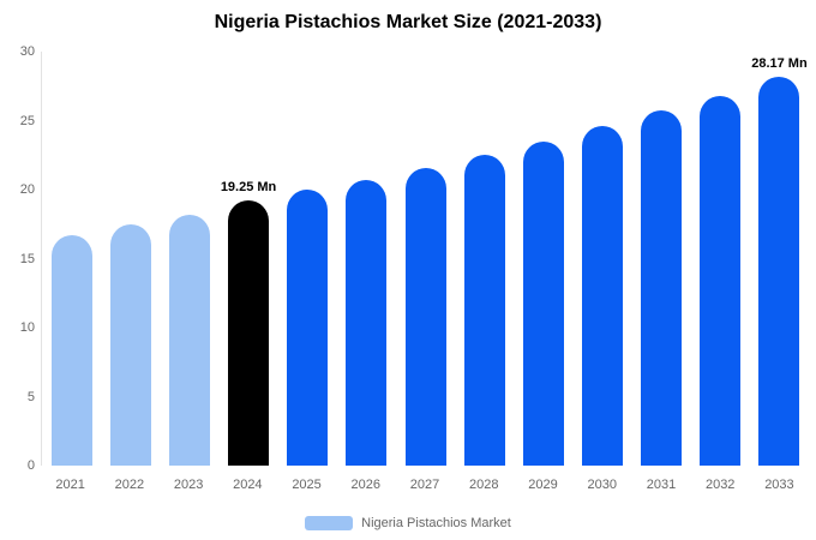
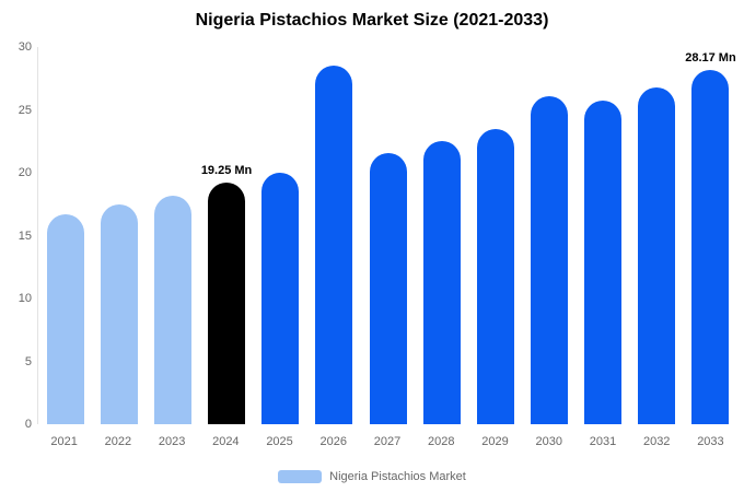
2026: 20.7 -> 28.5
2030: 24.6 -> 26.1
